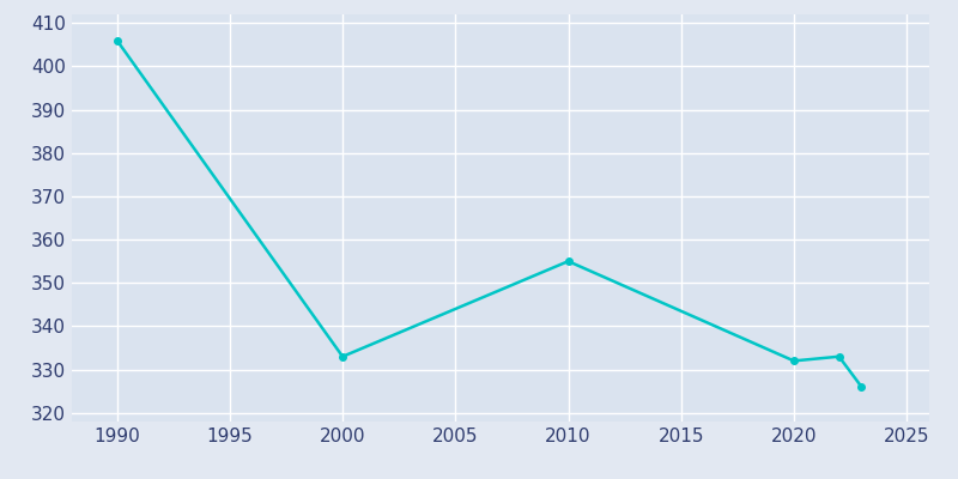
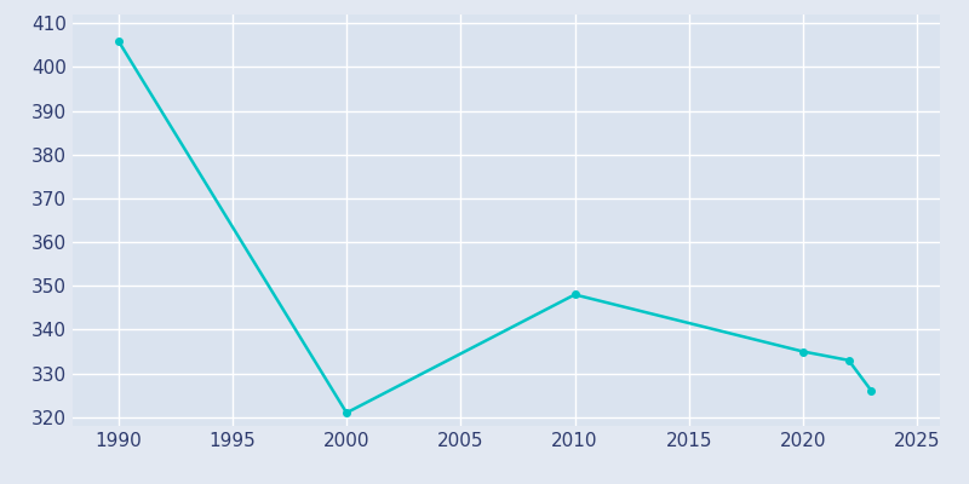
2000: 333 -> 321
2010: 355 -> 348
2020: 332 -> 335
